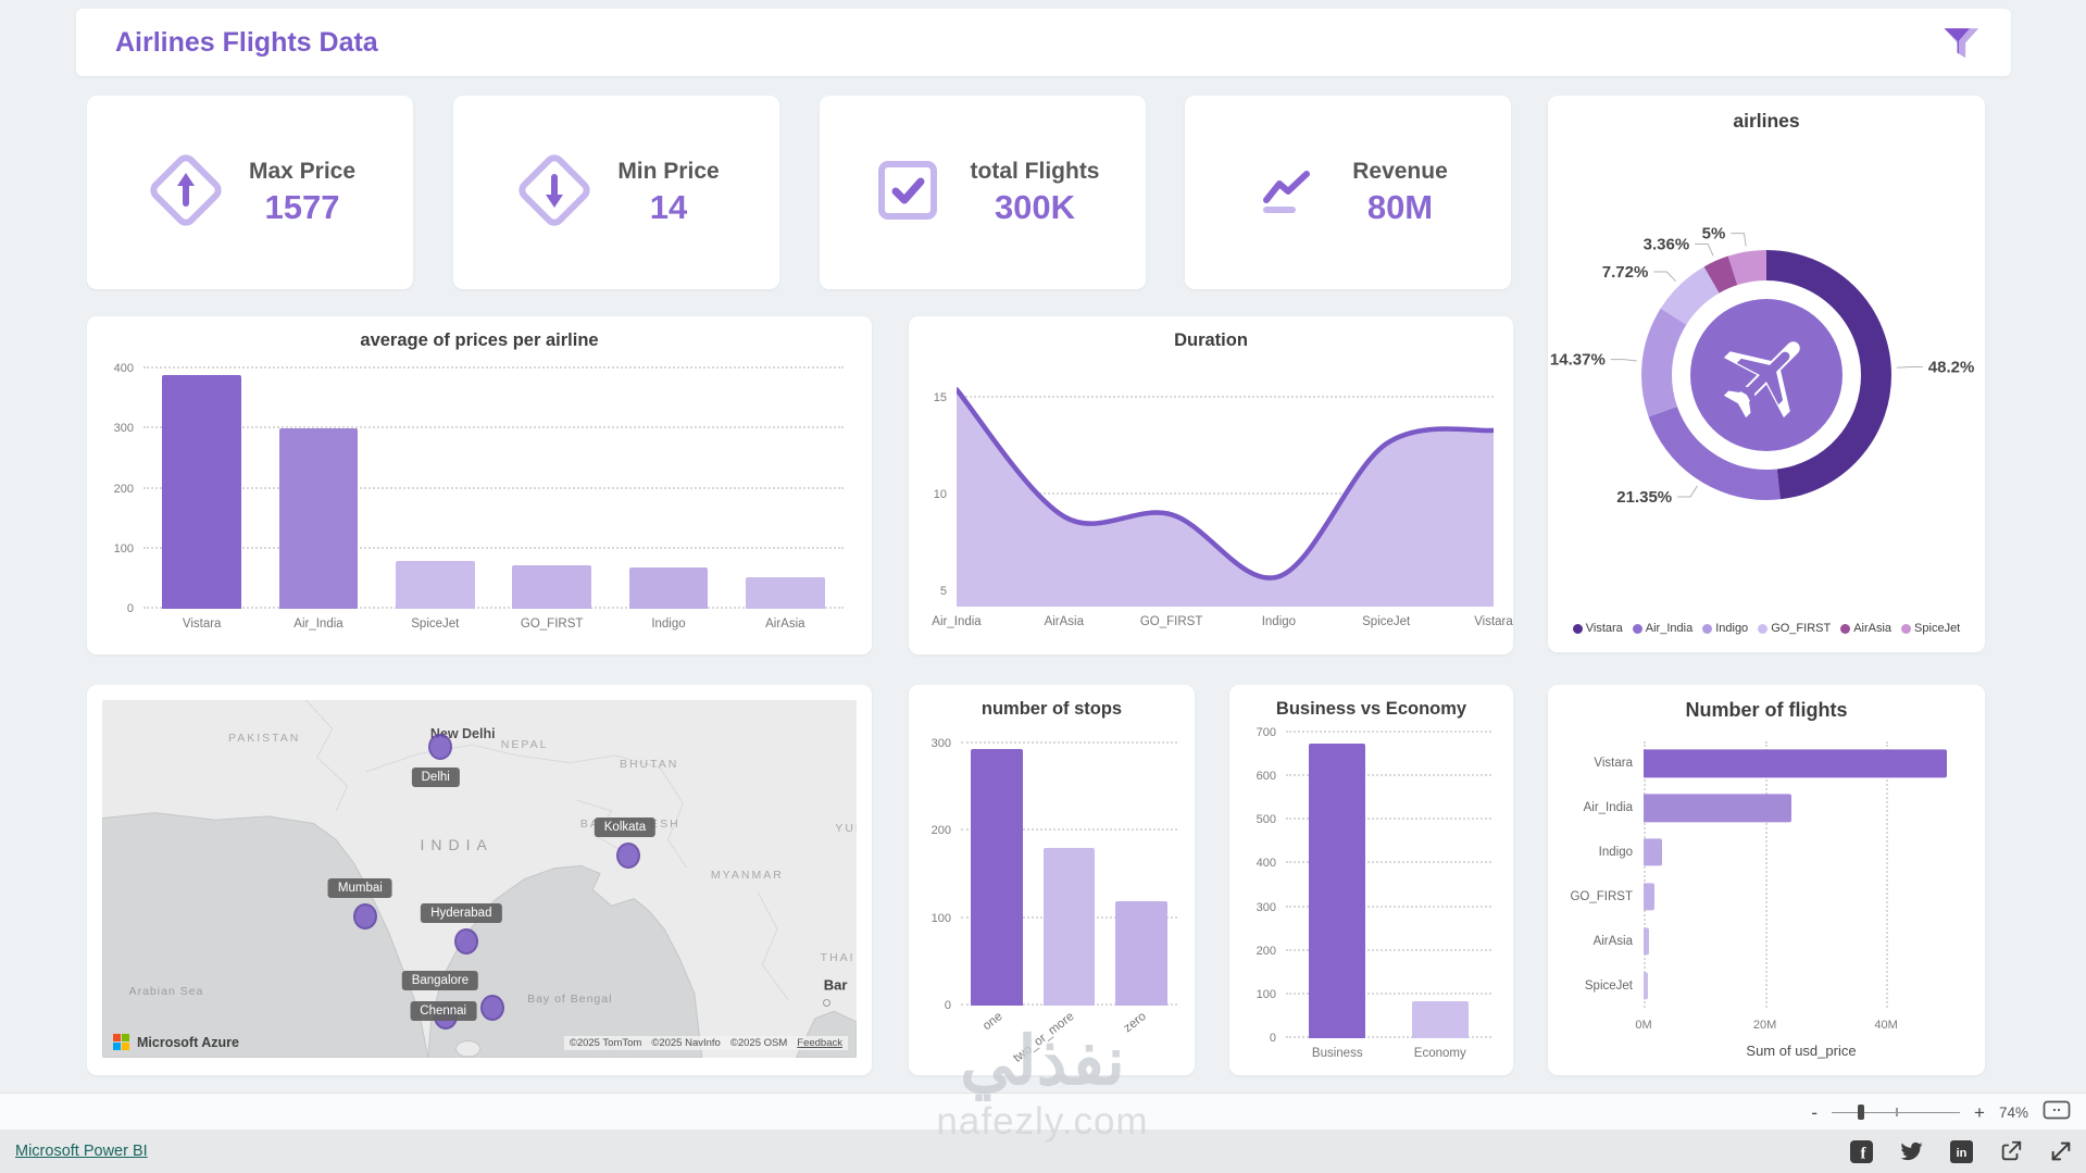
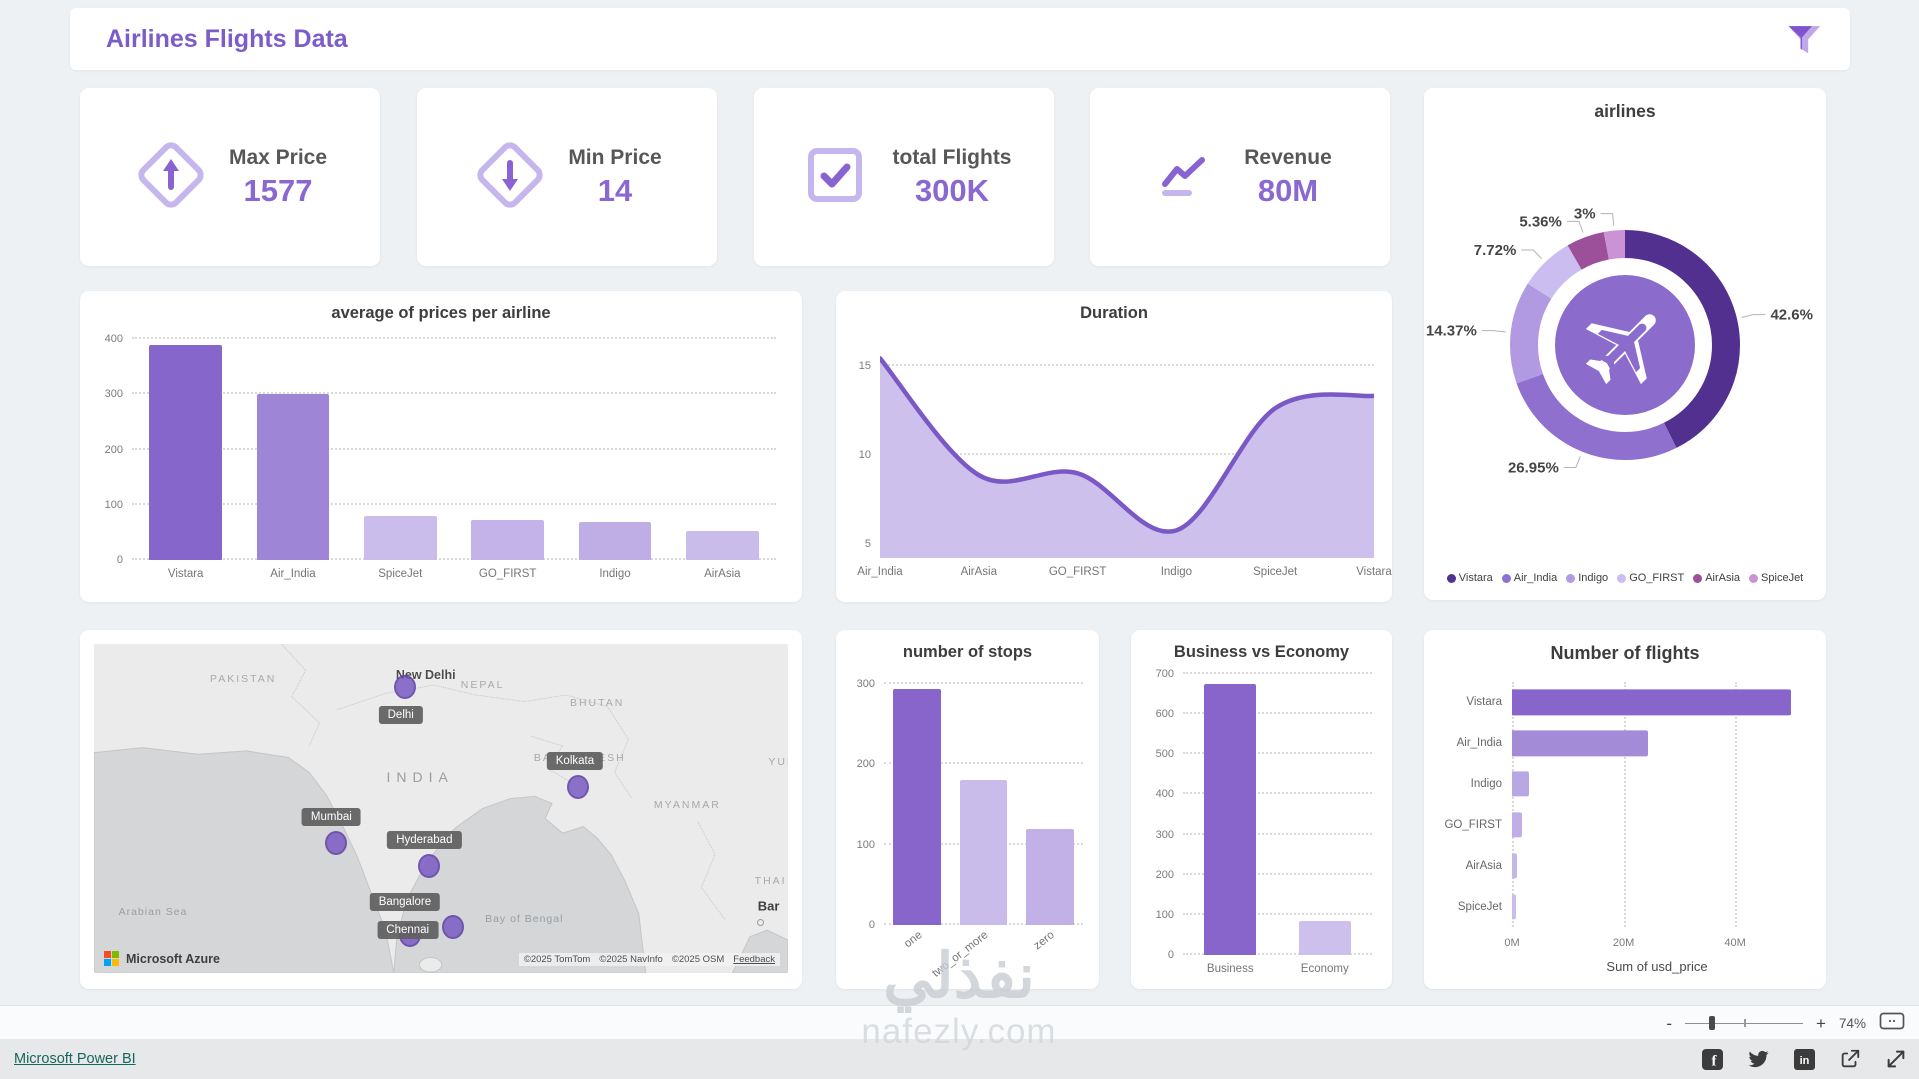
airlines/Vistara: 48.2% -> 42.6%
airlines/Air_India: 21.35% -> 26.95%
airlines/AirAsia: 3.36% -> 5.36%
airlines/SpiceJet: 5% -> 3%
